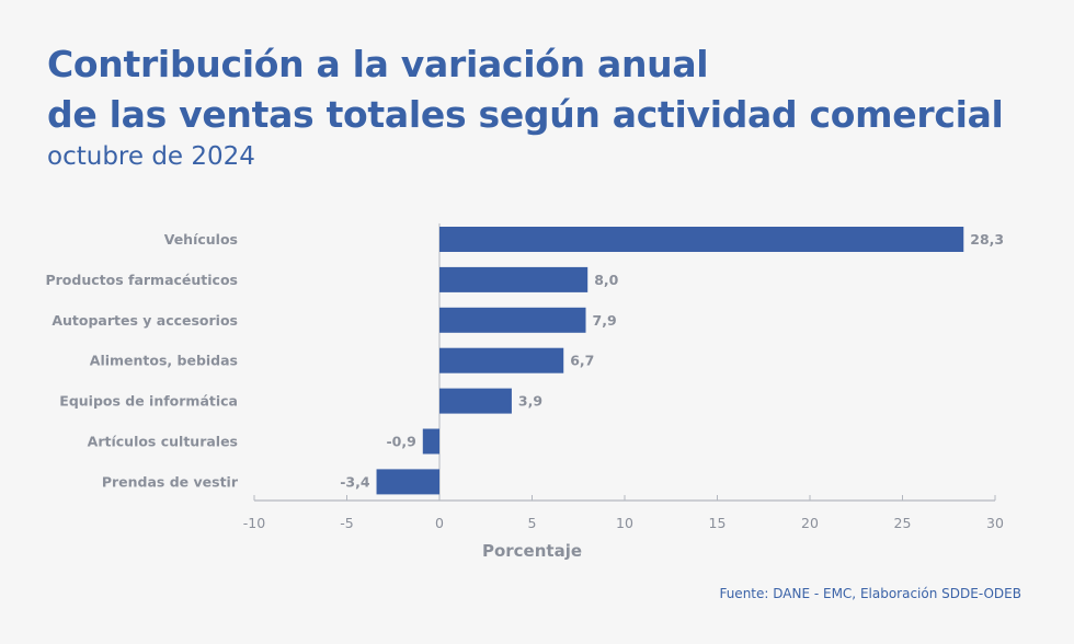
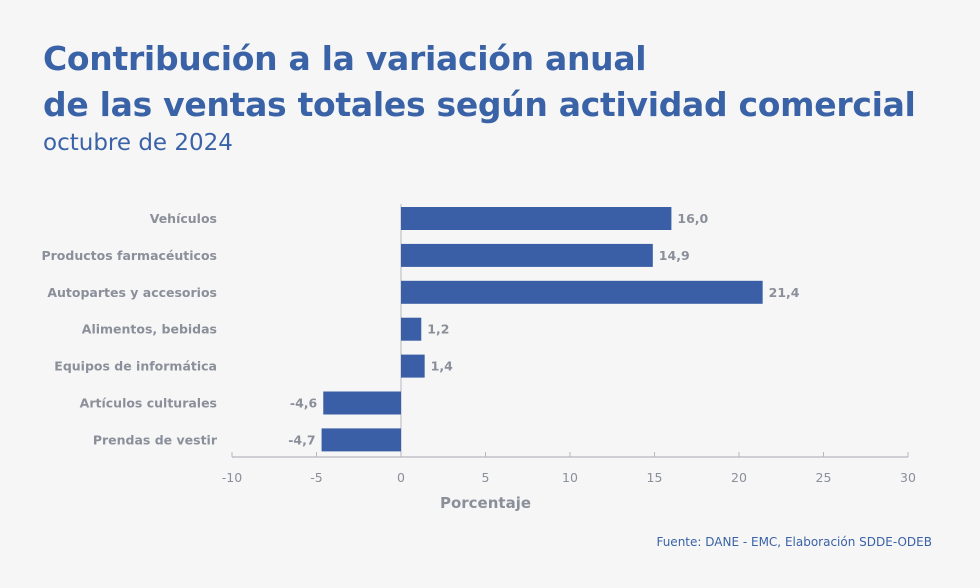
Vehículos: 28,3 -> 16,0
Productos farmacéuticos: 8,0 -> 14,9
Autopartes y accesorios: 7,9 -> 21,4
Alimentos, bebidas: 6,7 -> 1,2
Equipos de informática: 3,9 -> 1,4
Artículos culturales: -0,9 -> -4,6
Prendas de vestir: -3,4 -> -4,7
